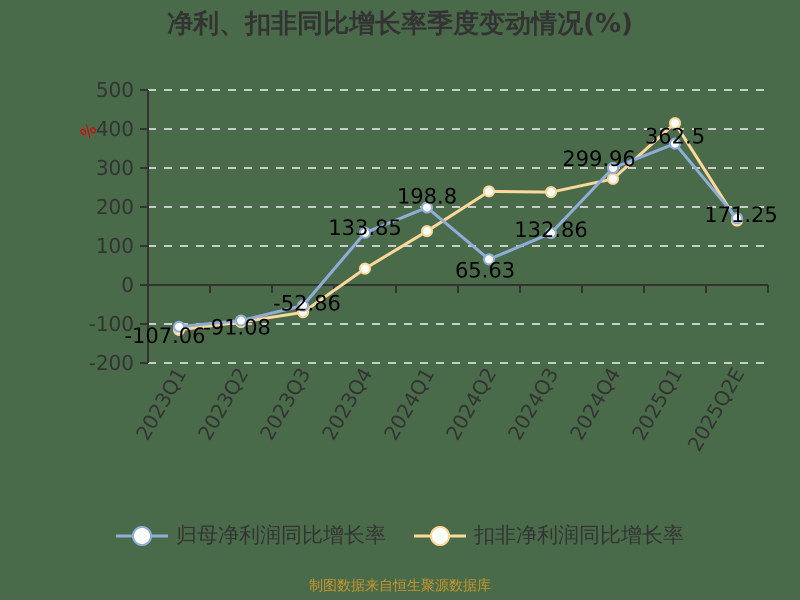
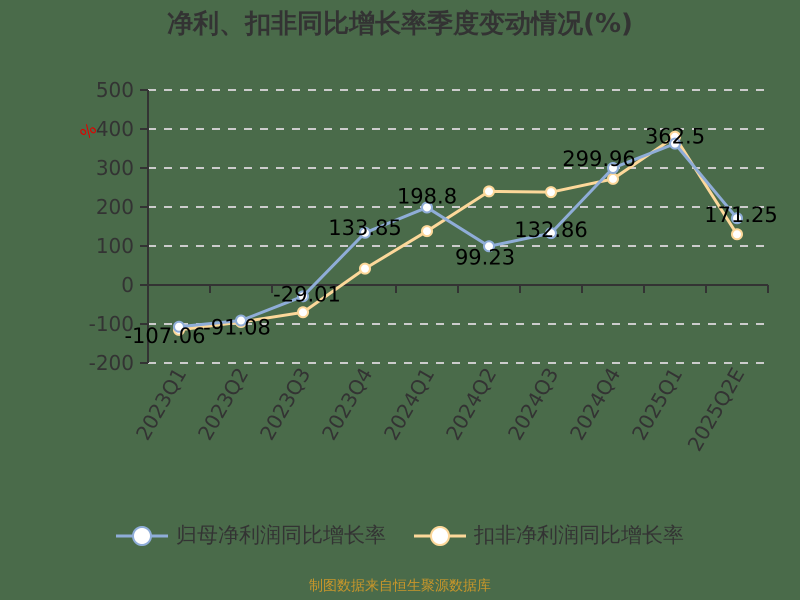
归母净利润同比增长率/2023Q3: -52.86 -> -29.01
归母净利润同比增长率/2024Q2: 65.63 -> 99.23
扣非净利润同比增长率/2025Q1: 420 -> 380
扣非净利润同比增长率/2025Q2E: 160 -> 130
